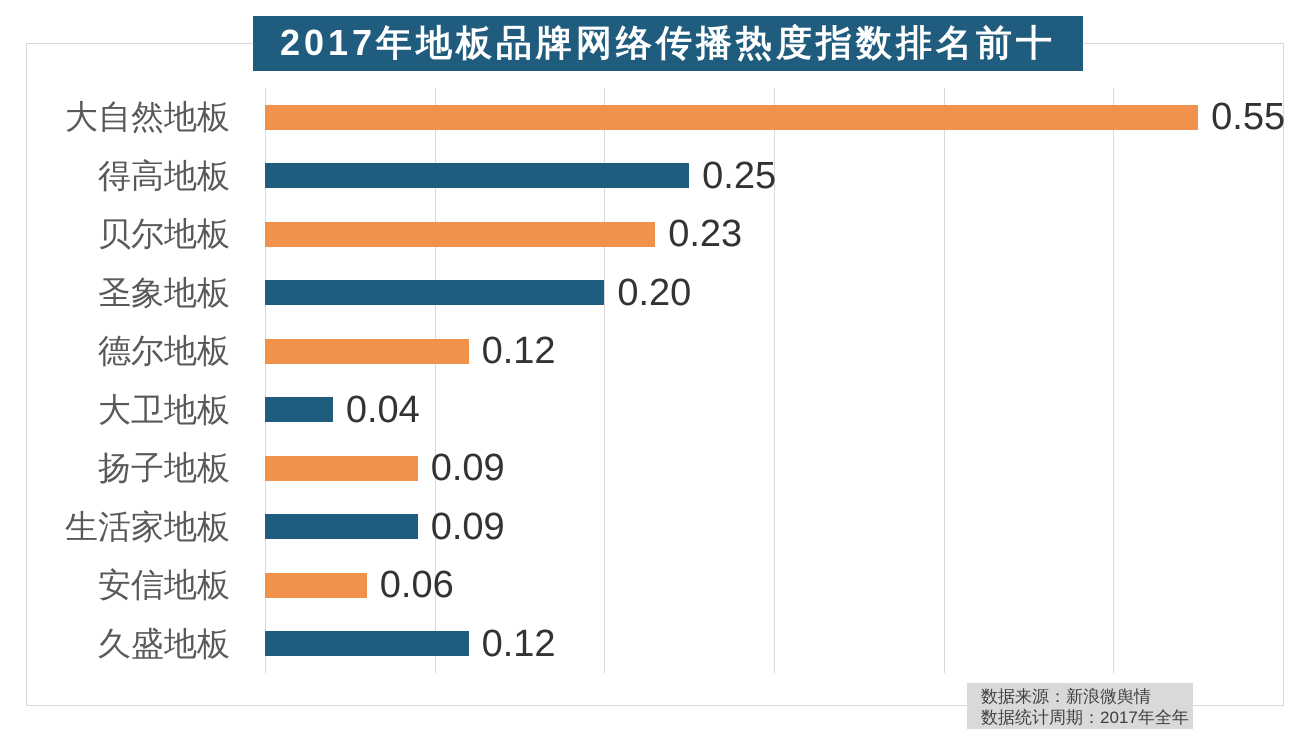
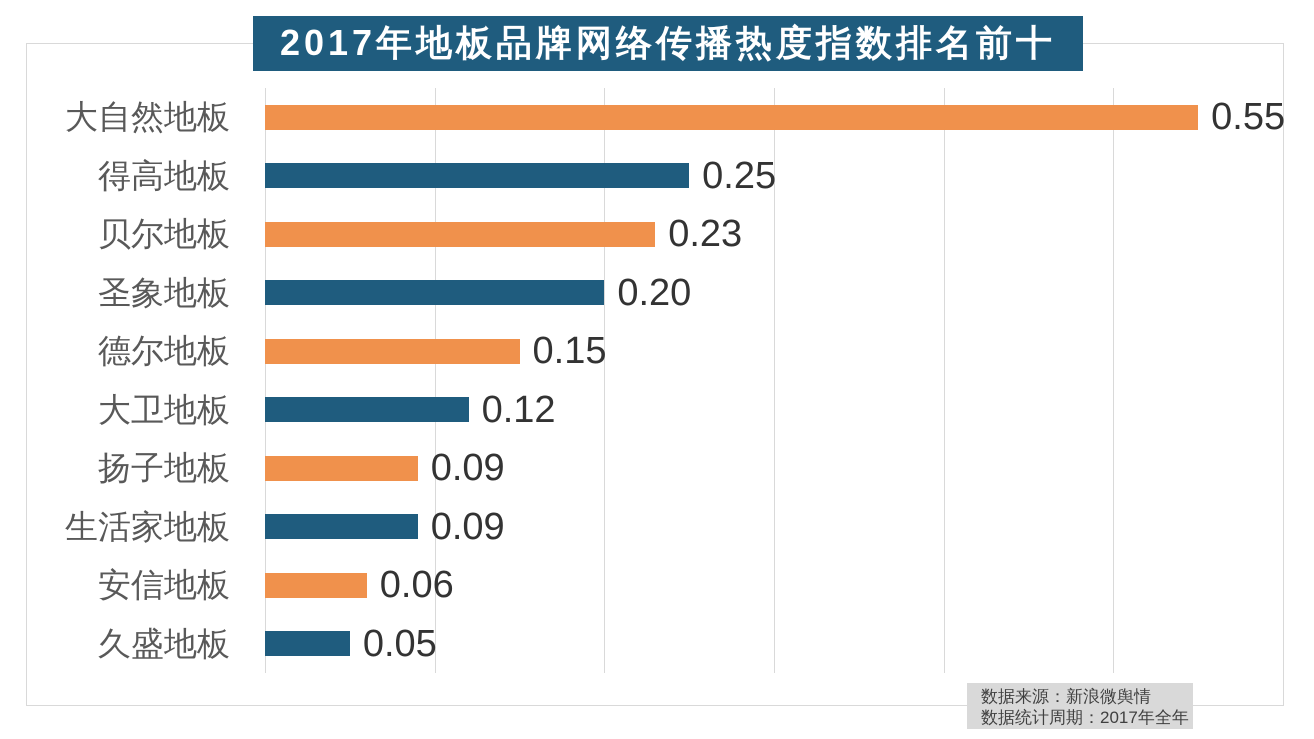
德尔地板: 0.12 -> 0.15
大卫地板: 0.04 -> 0.12
久盛地板: 0.12 -> 0.05
